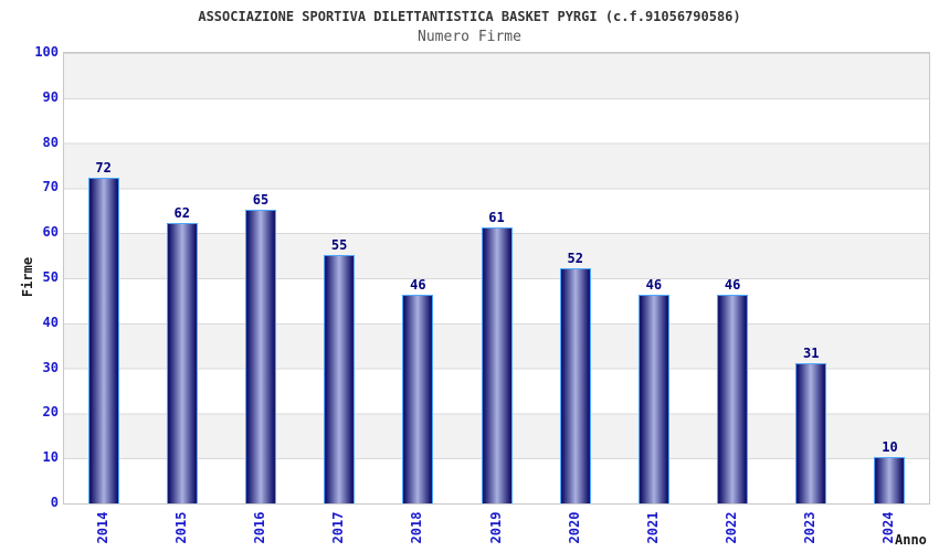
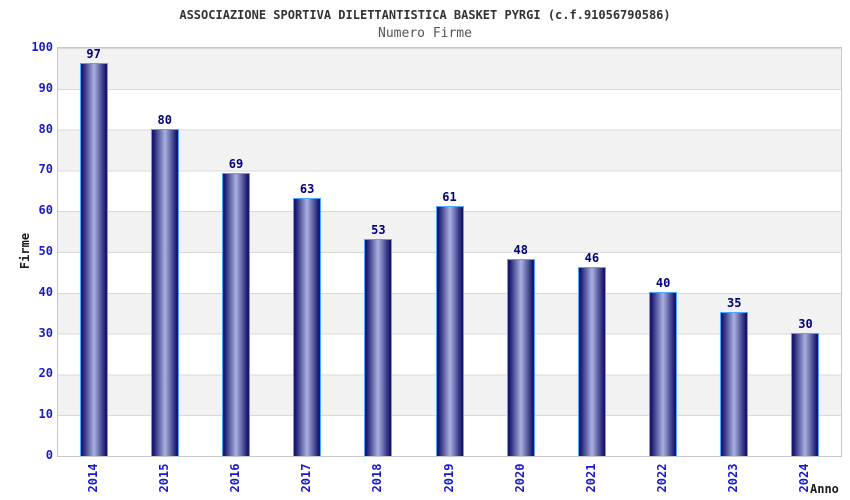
2014: 72 -> 97
2015: 62 -> 80
2016: 65 -> 69
2017: 55 -> 63
2018: 46 -> 53
2020: 52 -> 48
2022: 46 -> 40
2023: 31 -> 35
2024: 10 -> 30
